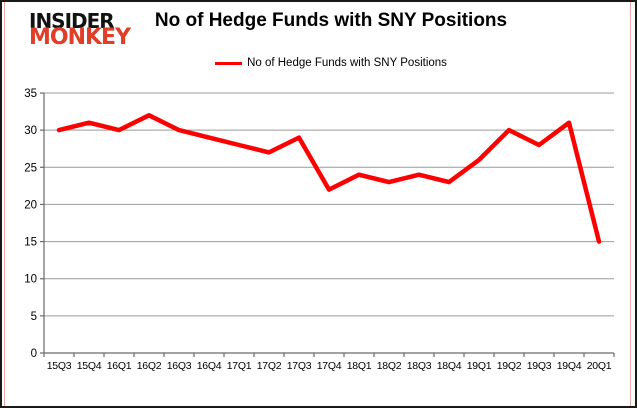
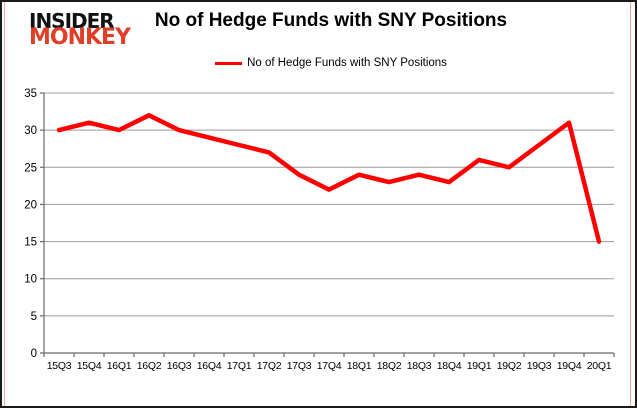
17Q3: 29 -> 24
19Q2: 30 -> 25
